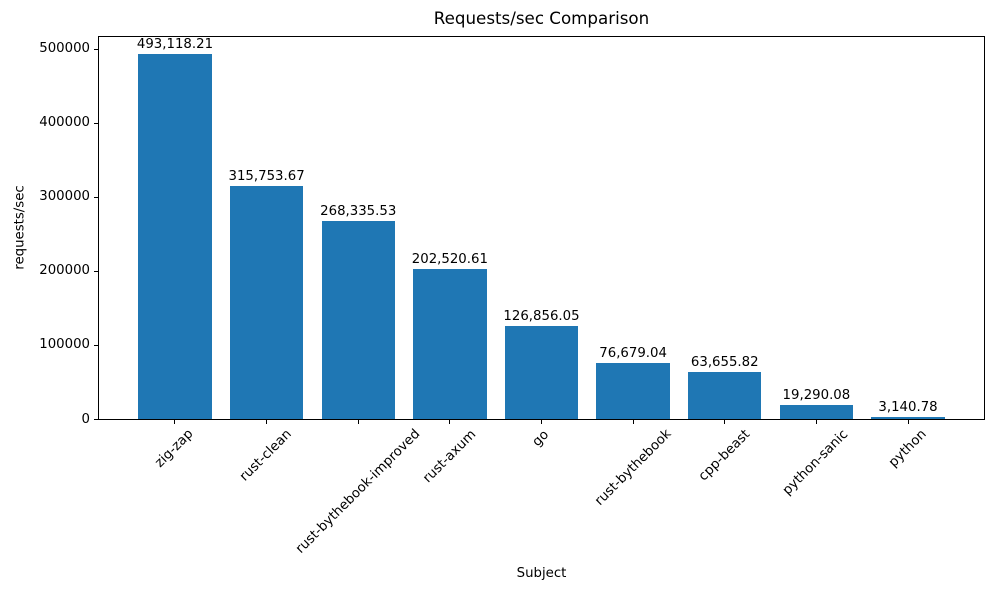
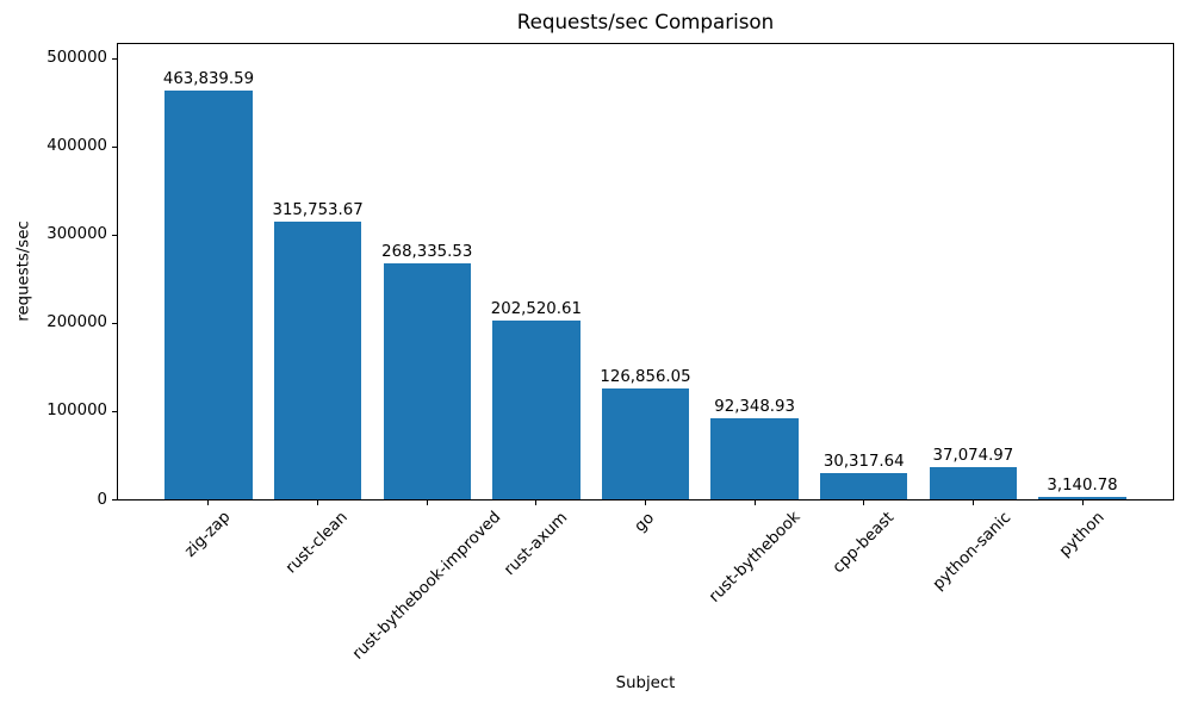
zig-zap: 493,118.21 -> 463,839.59
rust-bythebook: 76,679.04 -> 92,348.93
cpp-beast: 63,655.82 -> 30,317.64
python-sanic: 19,290.08 -> 37,074.97
